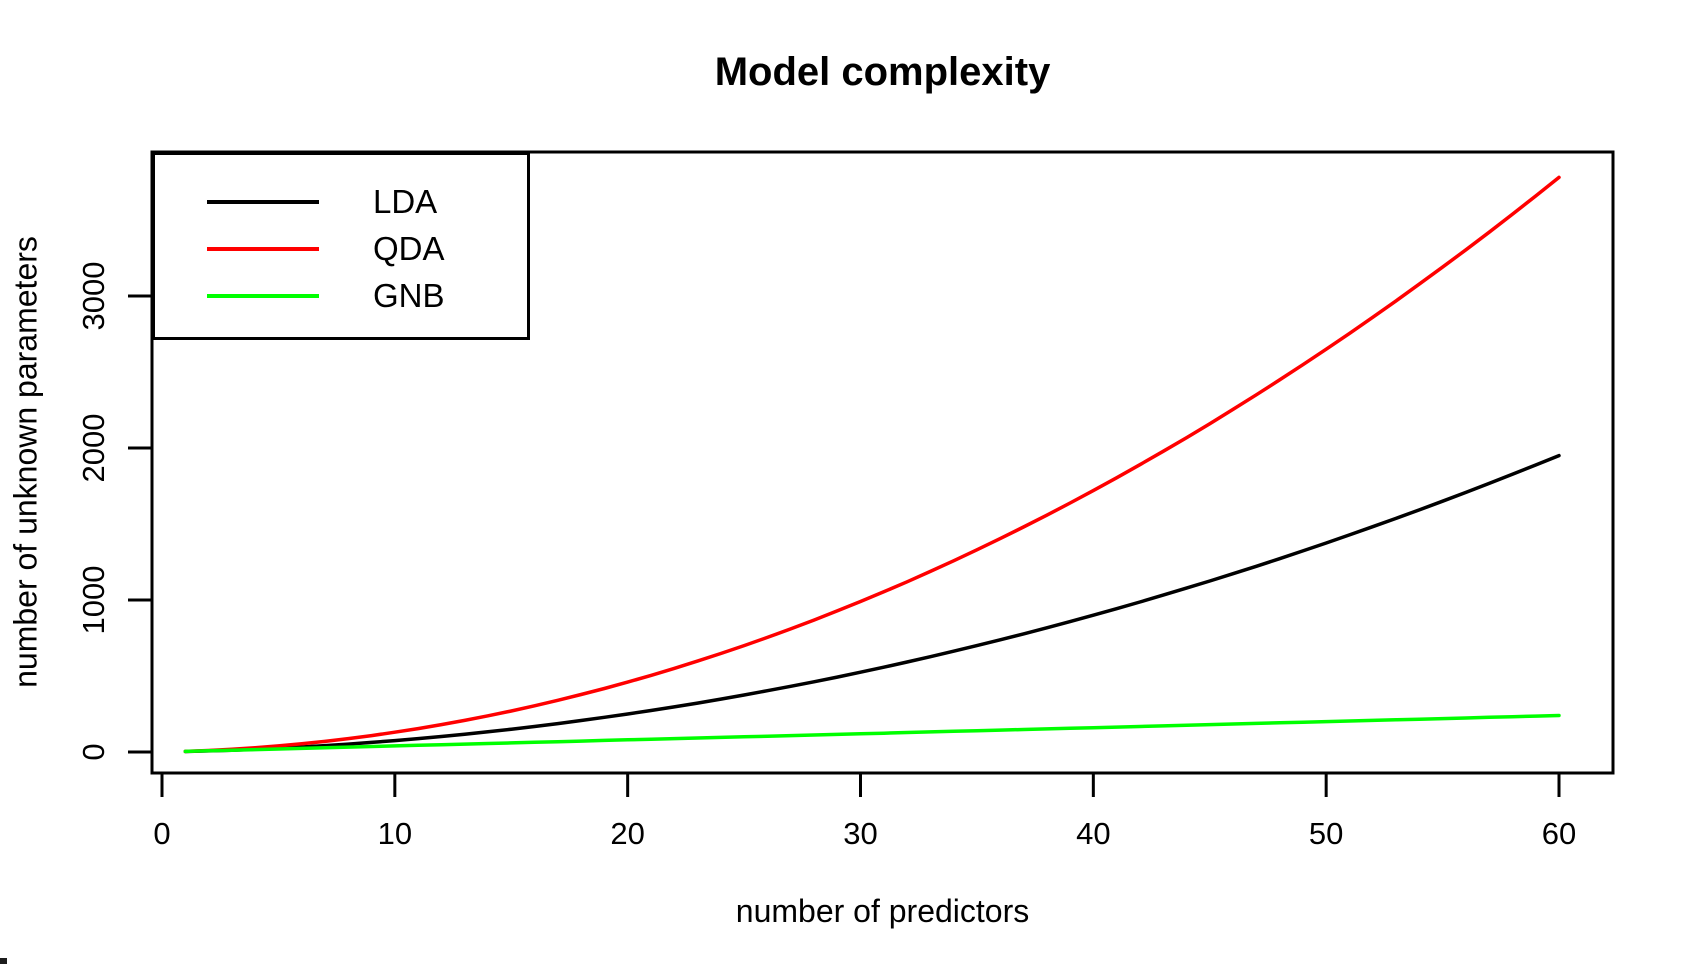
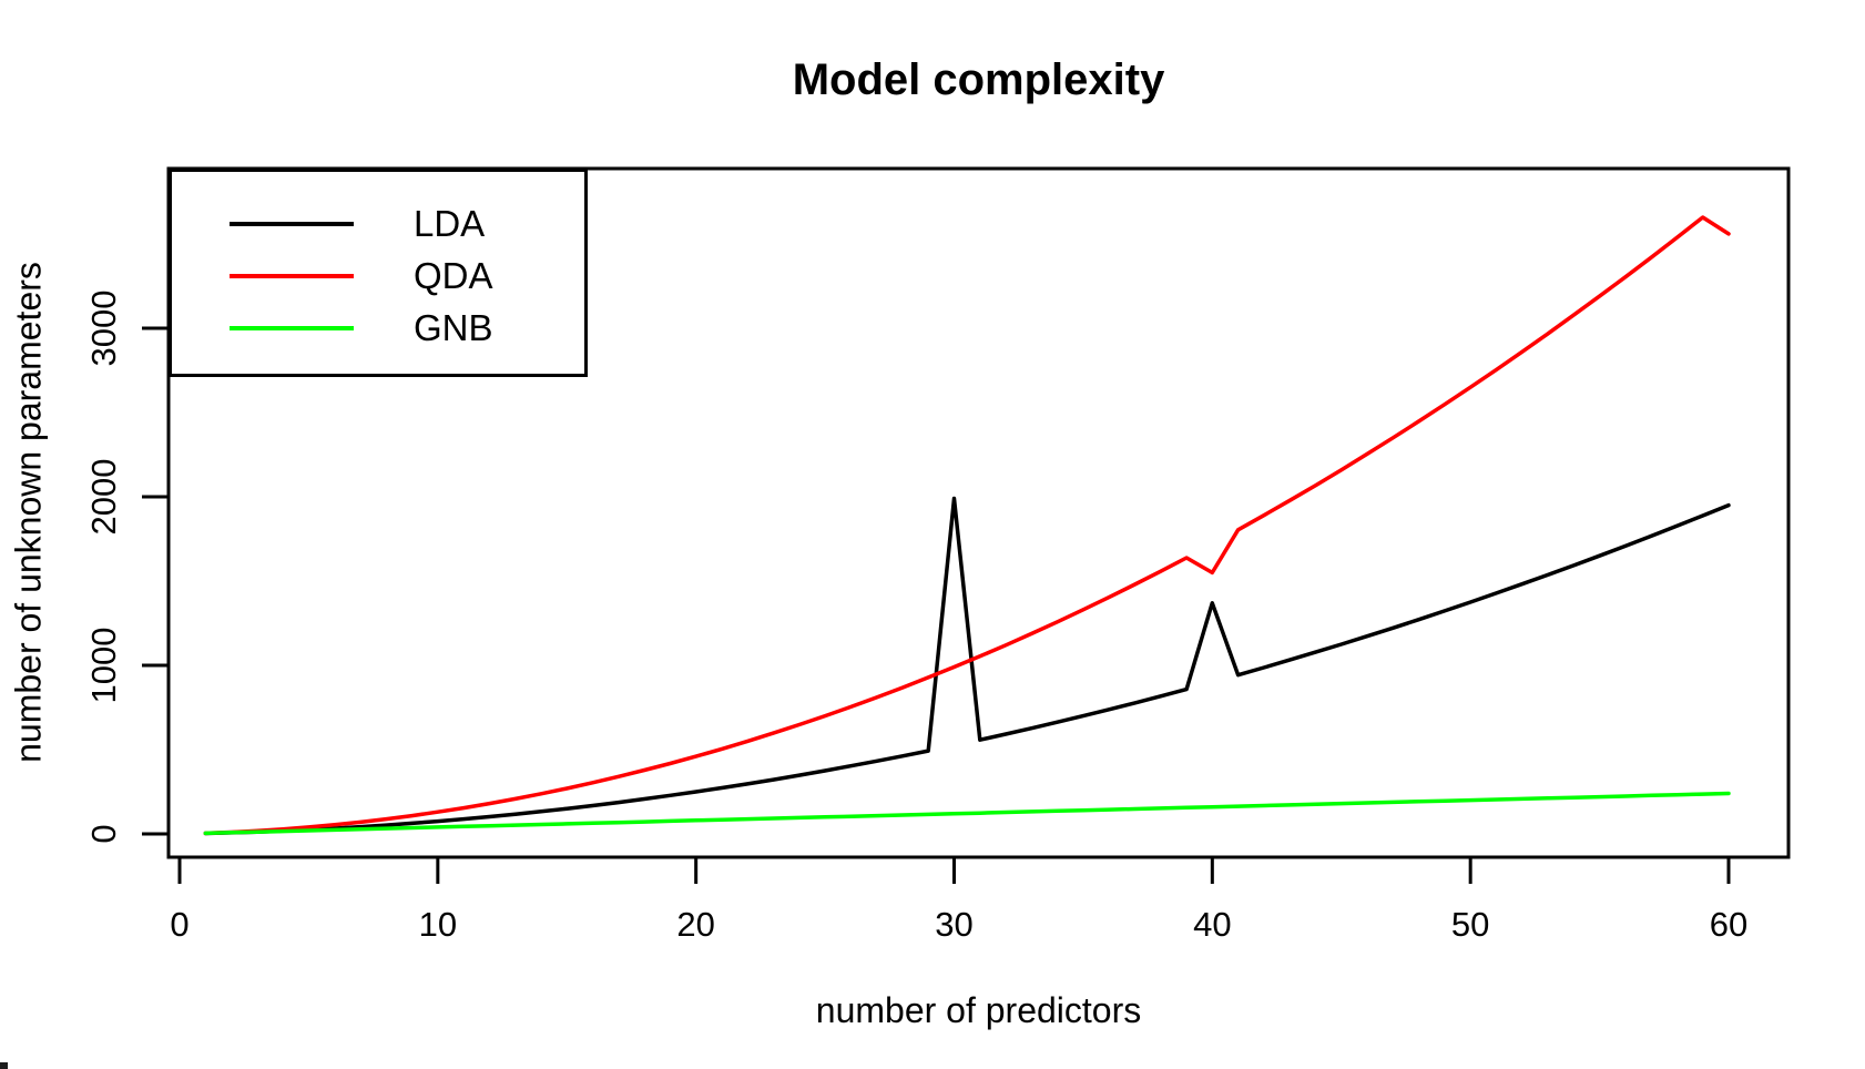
LDA/30: 520 -> 1990
LDA/40: 900 -> 1370
QDA/40: 1720 -> 1550
QDA/60: 3780 -> 3560
